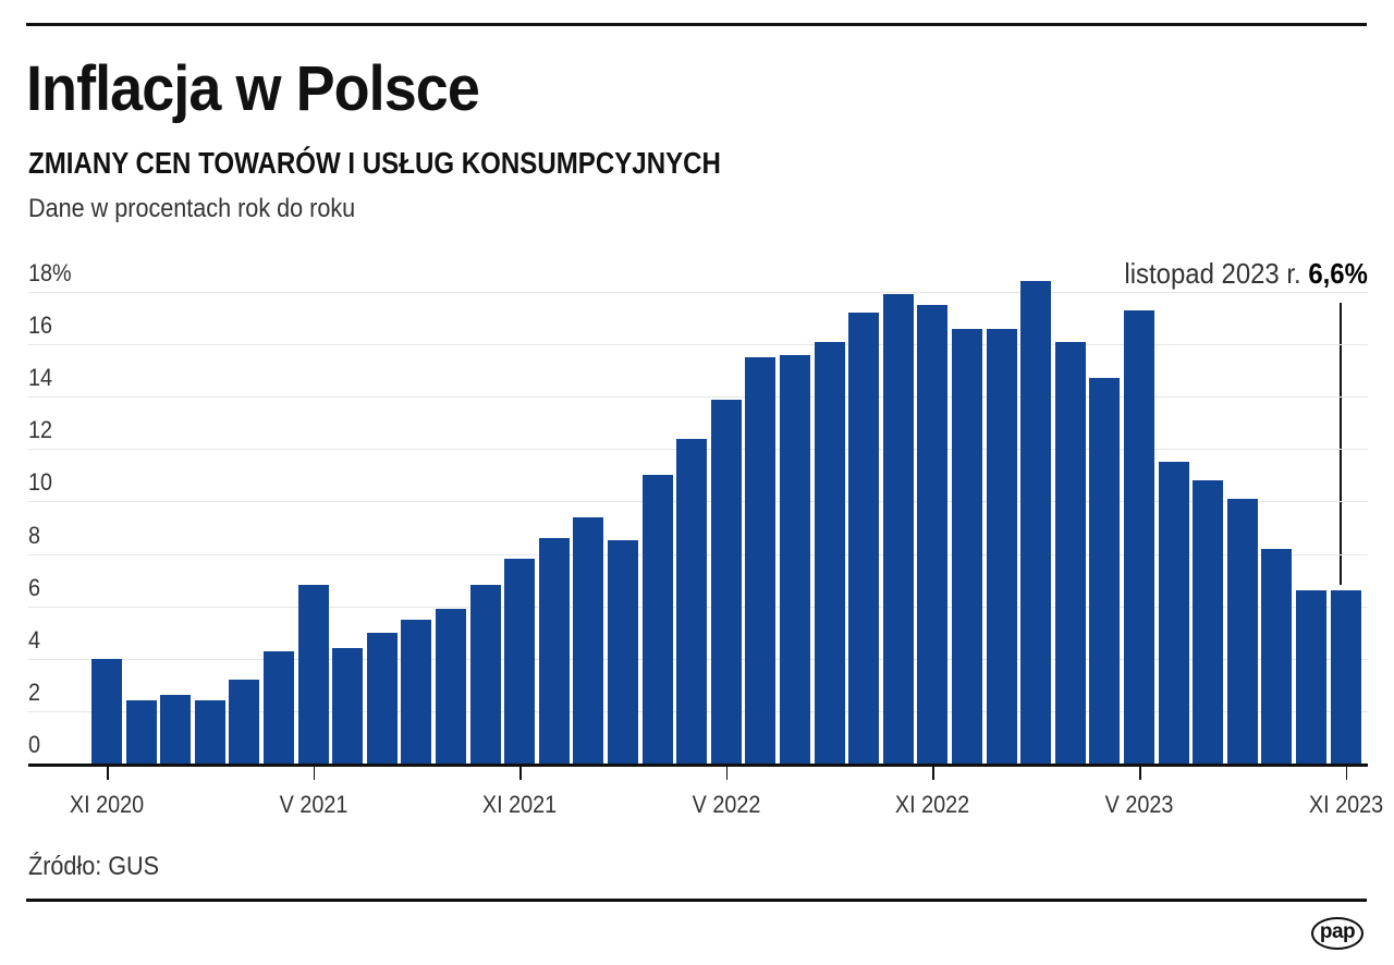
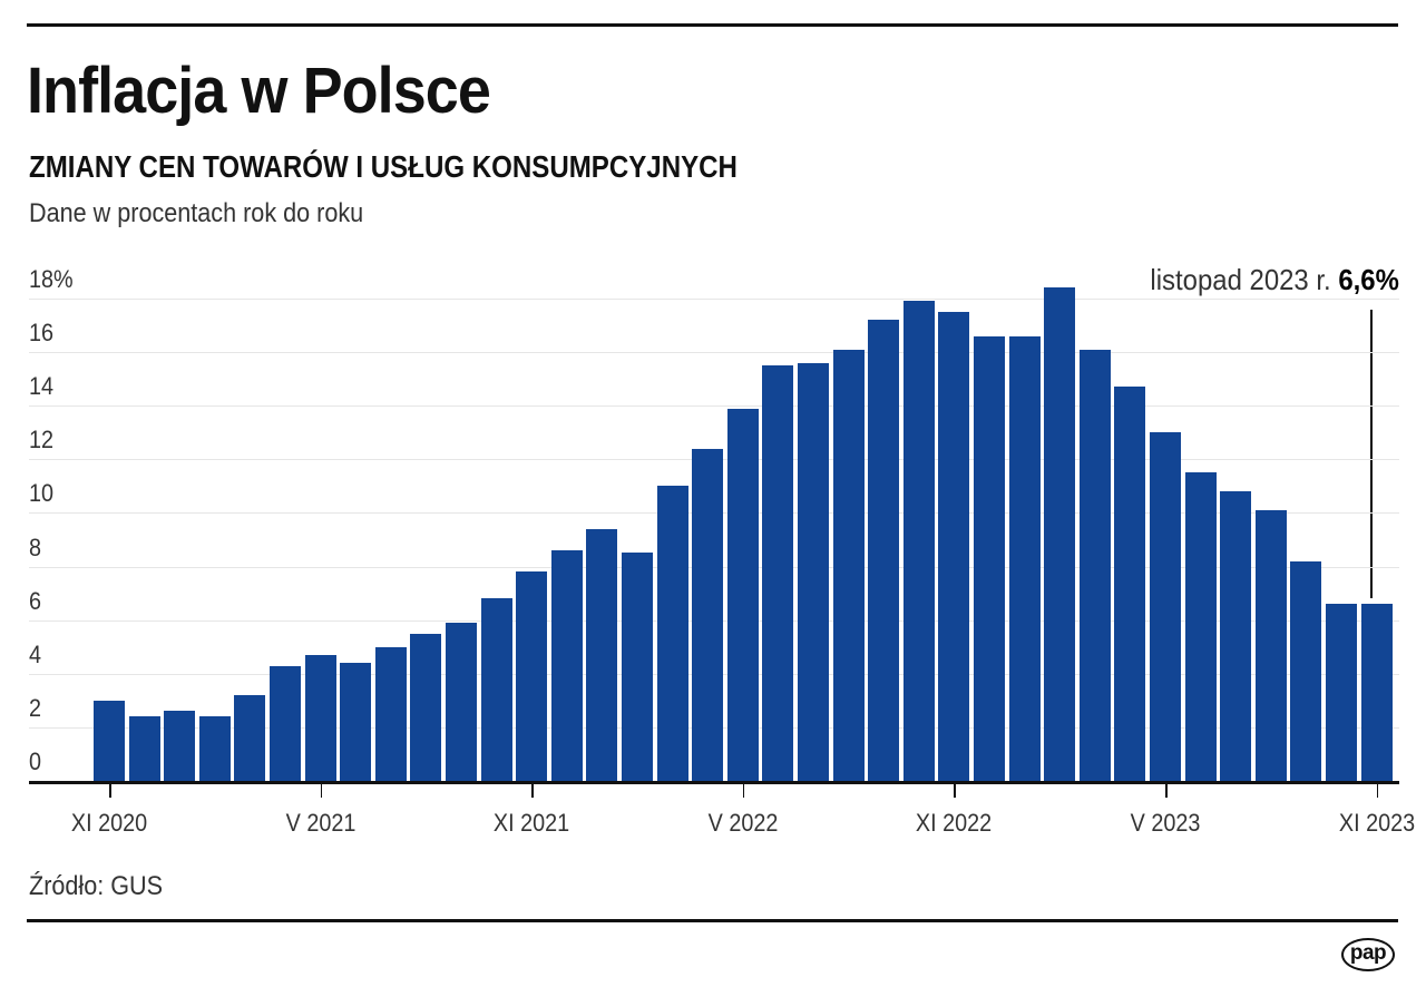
XI 2020: 4.0% -> 3.0%
V 2021: 6.8% -> 4.7%
V 2023: 17.3% -> 13.0%
